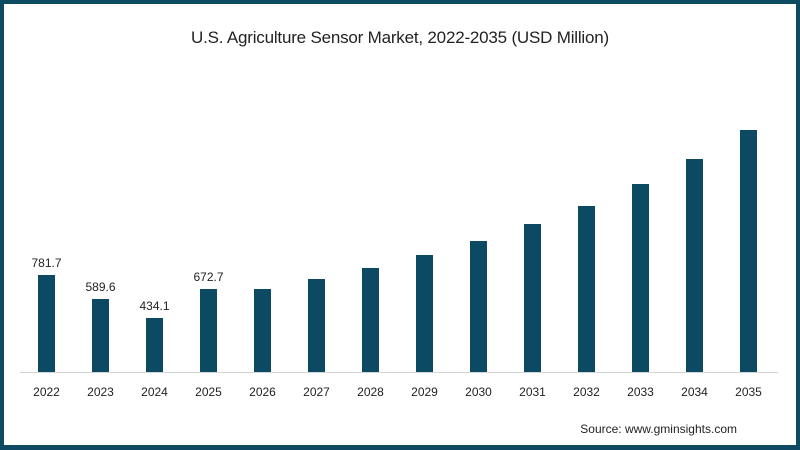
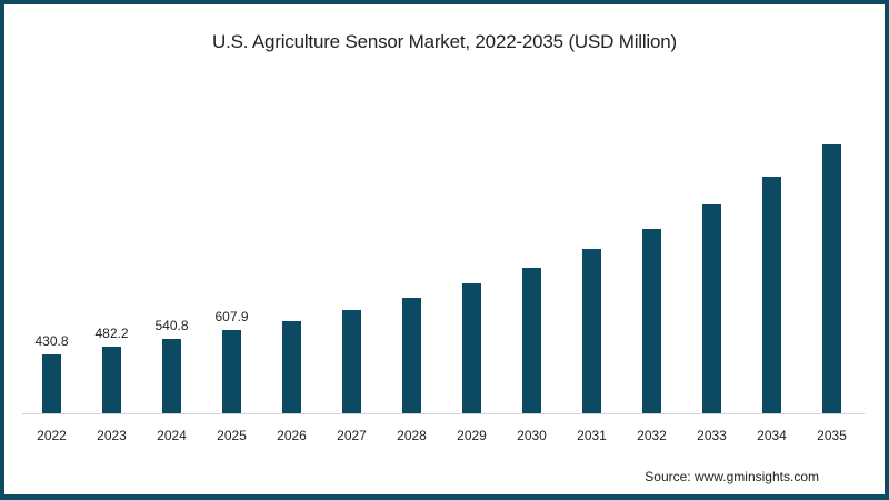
2022: 781.7 -> 430.8
2023: 589.6 -> 482.2
2024: 434.1 -> 540.8
2025: 672.7 -> 607.9
